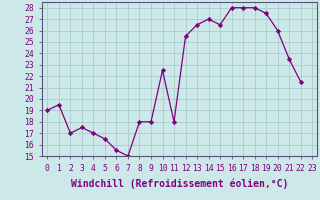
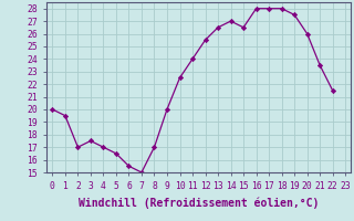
0: 19.0 -> 20.0
8: 18.0 -> 17.0
9: 18.0 -> 20.0
11: 18.0 -> 24.0
